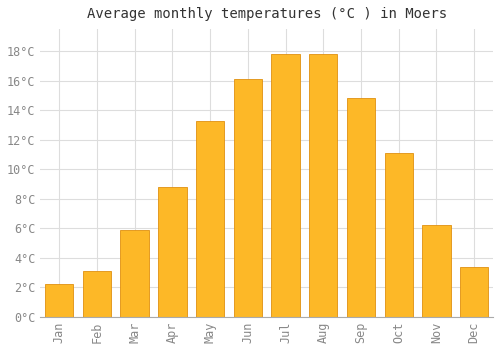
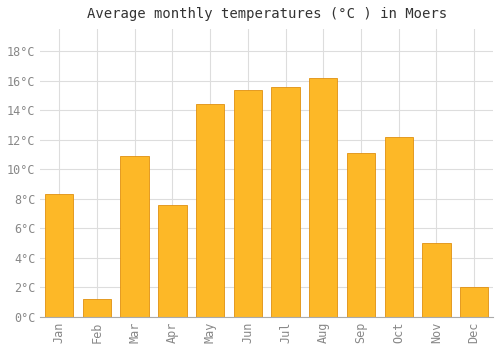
Jan: 2.2°C -> 8.3°C
Feb: 3.1°C -> 1.2°C
Mar: 5.9°C -> 10.9°C
Apr: 8.8°C -> 7.6°C
May: 13.3°C -> 14.4°C
Jun: 16.1°C -> 15.4°C
Jul: 17.8°C -> 15.6°C
Aug: 17.8°C -> 16.2°C
Sep: 14.8°C -> 11.1°C
Oct: 11.1°C -> 12.2°C
Nov: 6.2°C -> 5.0°C
Dec: 3.4°C -> 2.0°C
